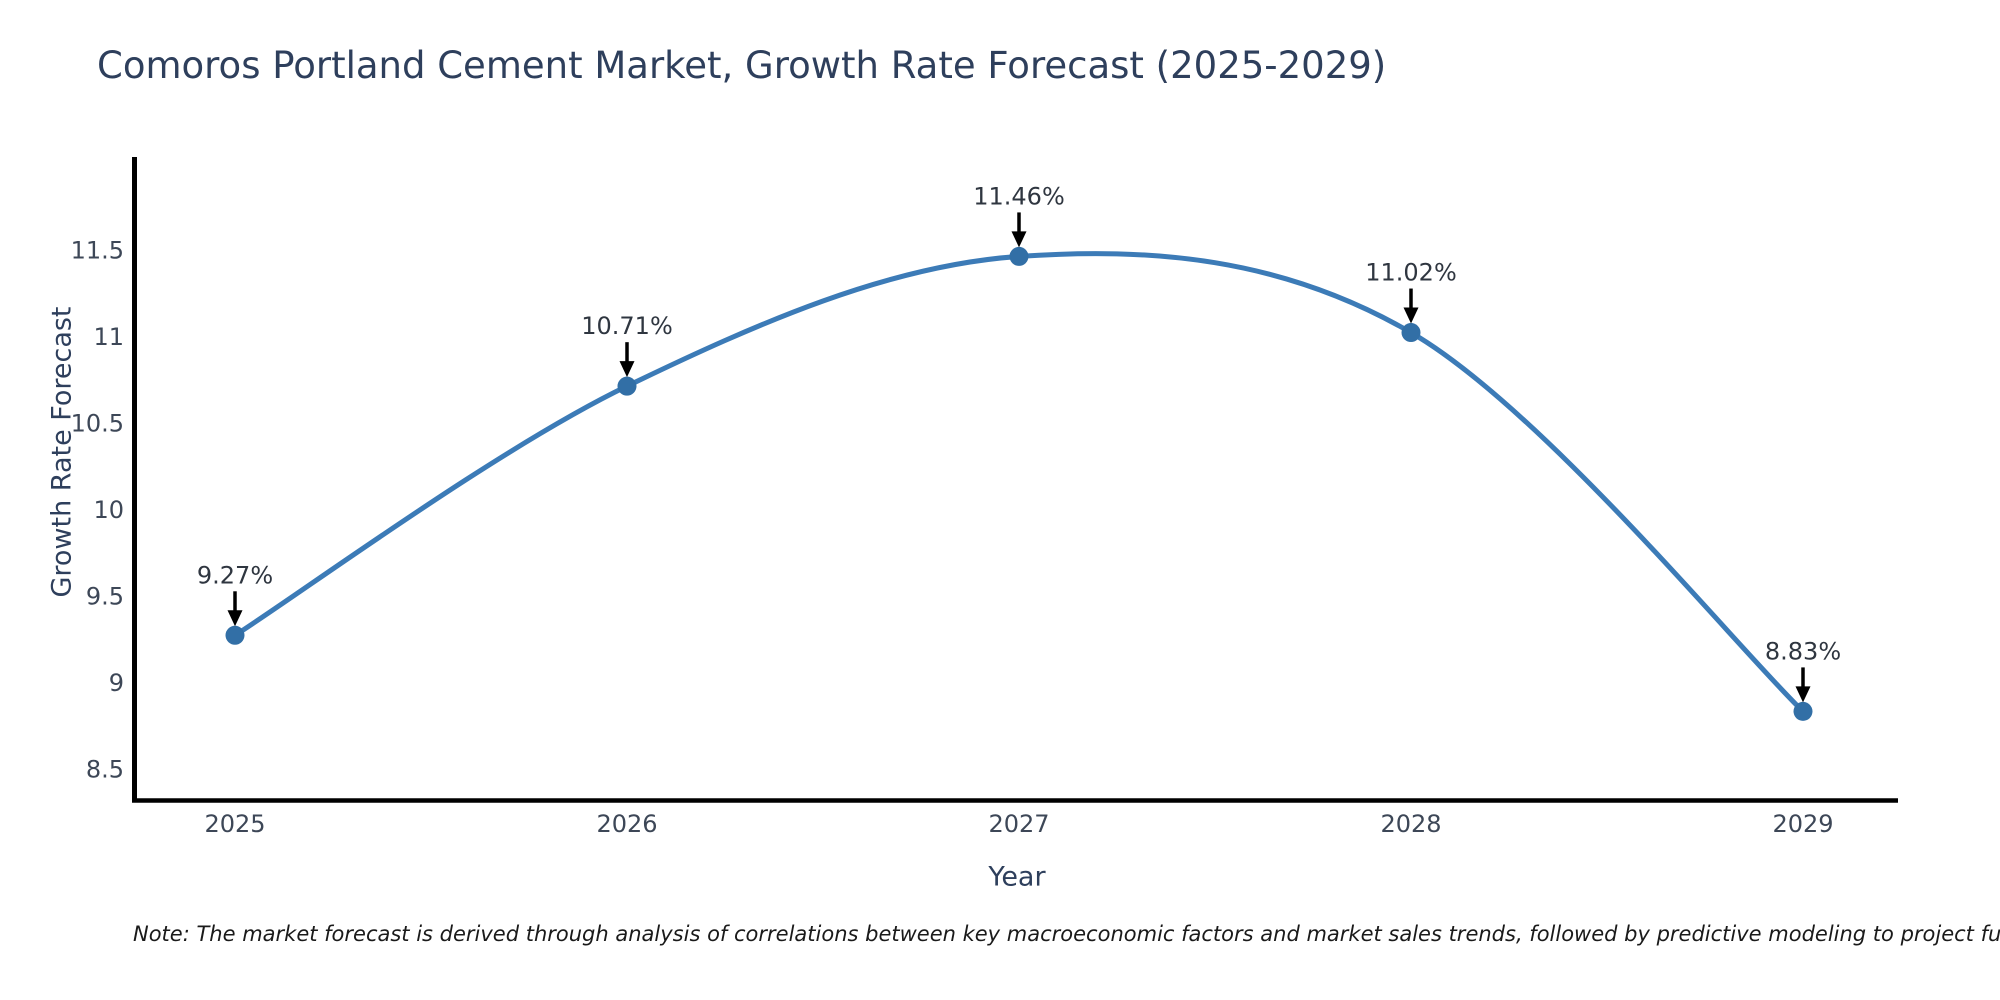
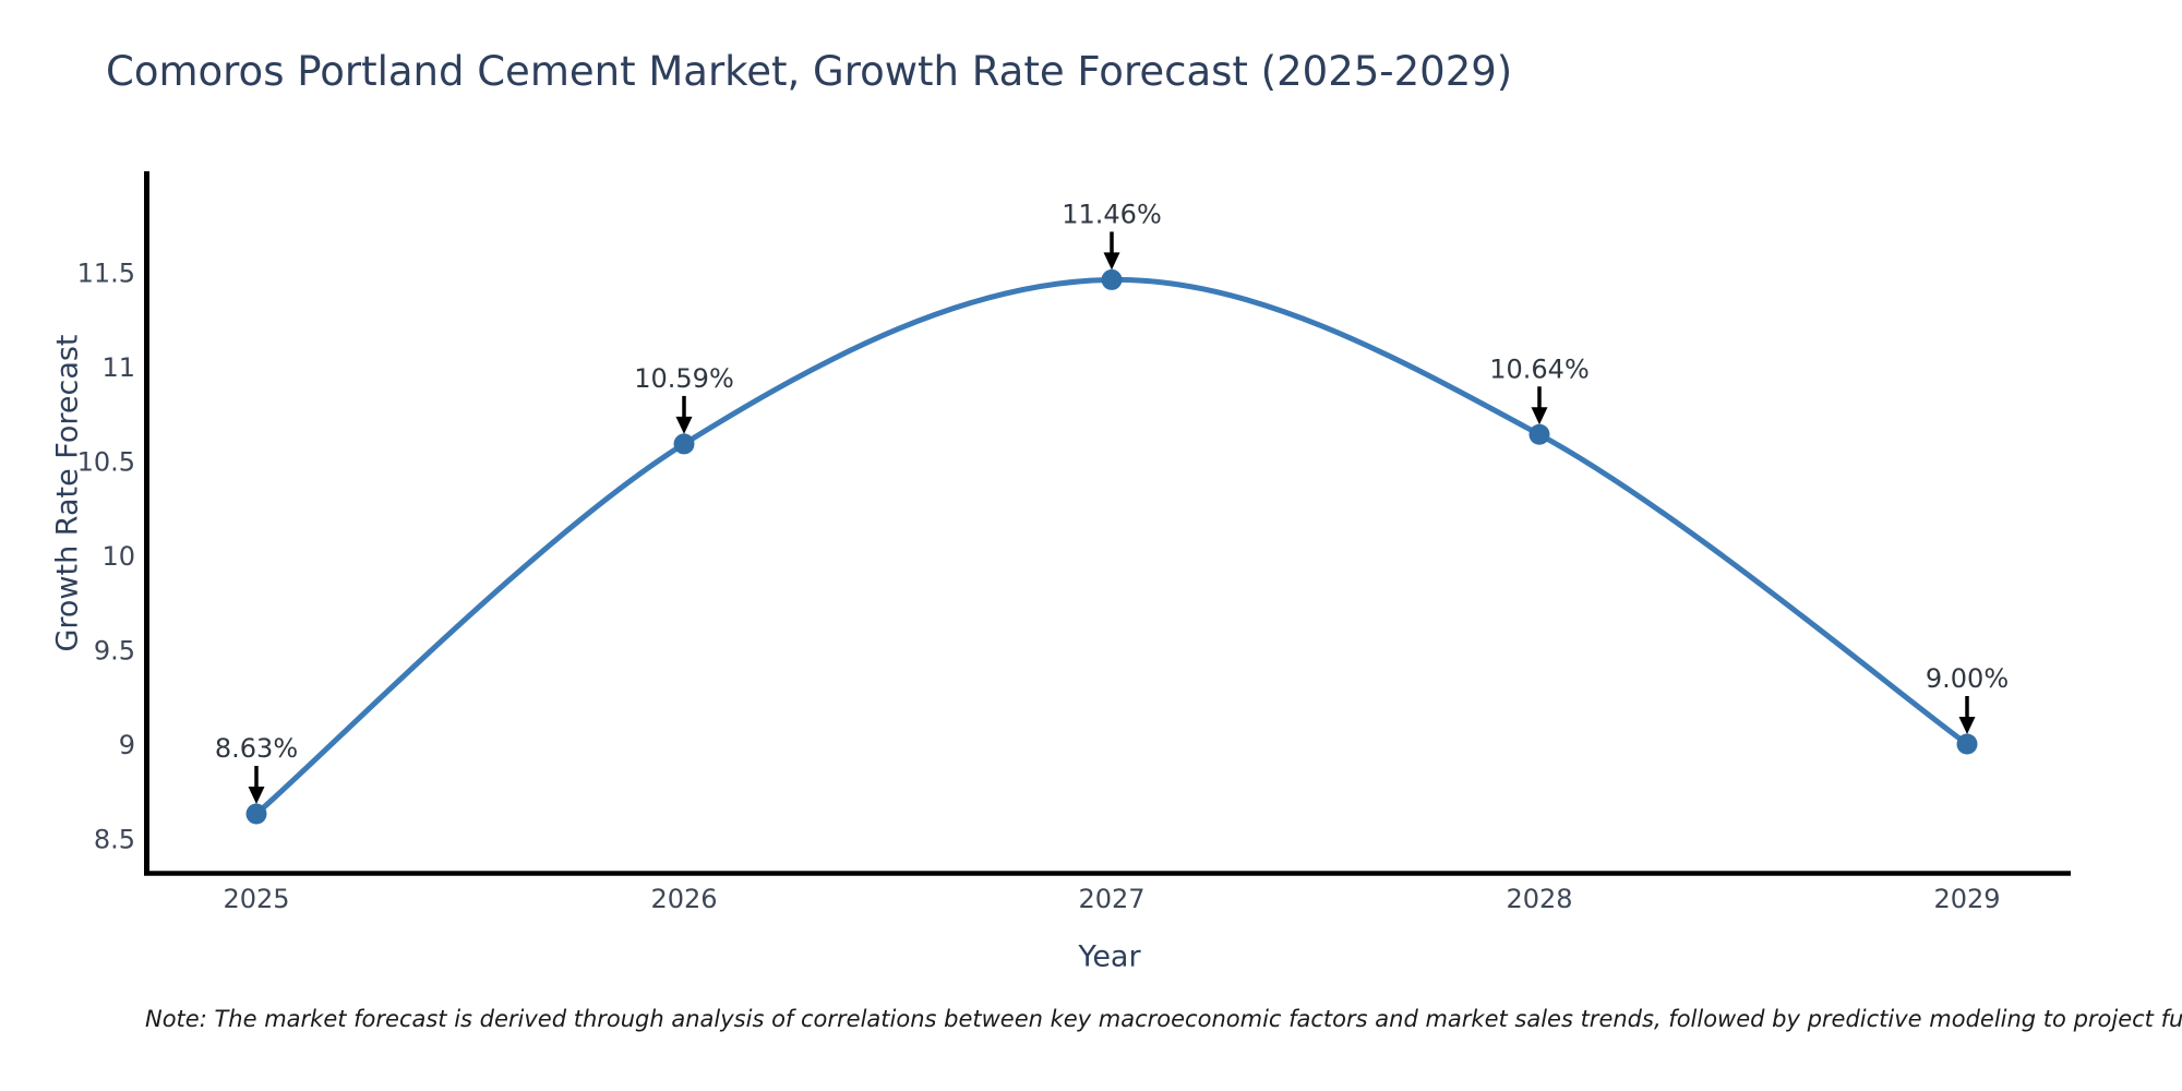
2025: 9.27% -> 8.63%
2026: 10.71% -> 10.59%
2028: 11.02% -> 10.64%
2029: 8.83% -> 9.00%
